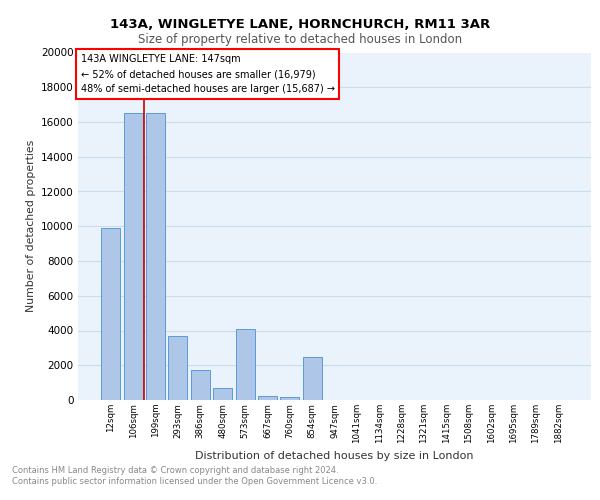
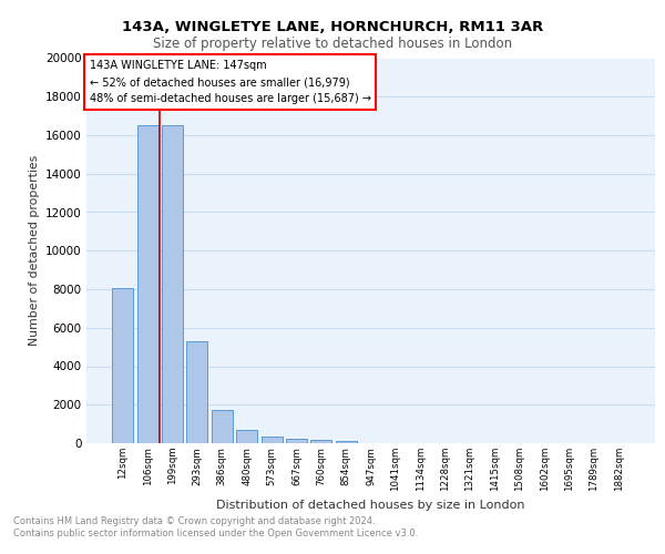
12sqm: 9900 -> 8000
293sqm: 3700 -> 5300
573sqm: 4100 -> 400
854sqm: 2500 -> 100
